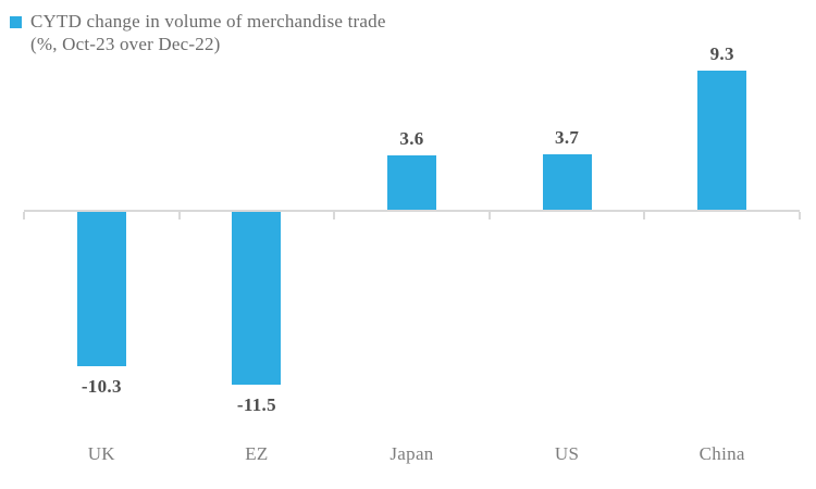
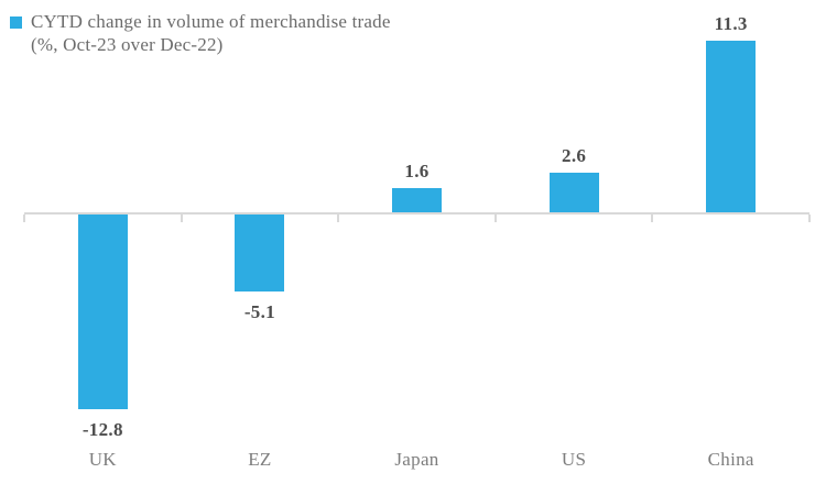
UK: -10.3 -> -12.8
EZ: -11.5 -> -5.1
Japan: 3.6 -> 1.6
US: 3.7 -> 2.6
China: 9.3 -> 11.3
